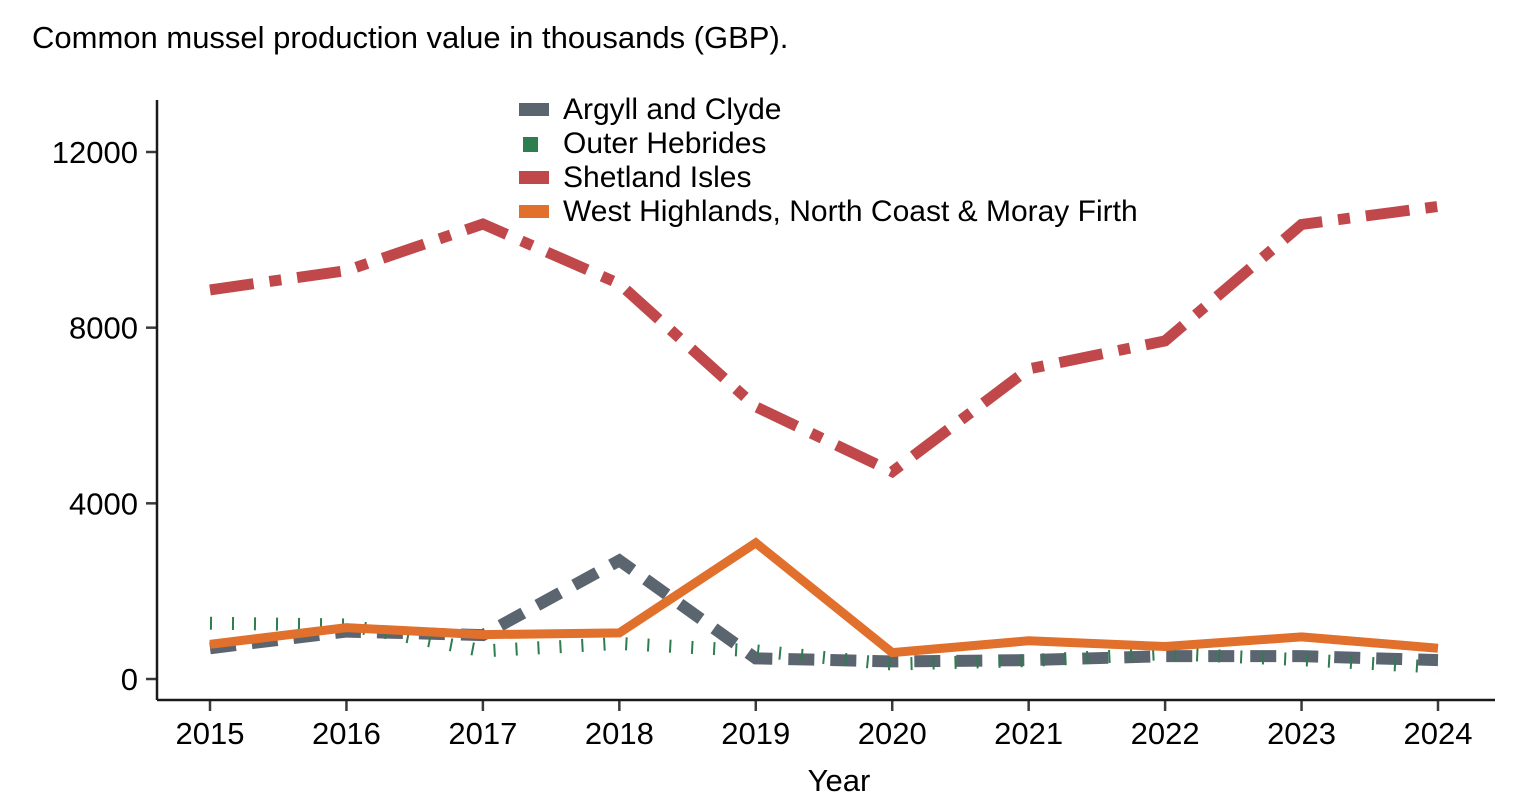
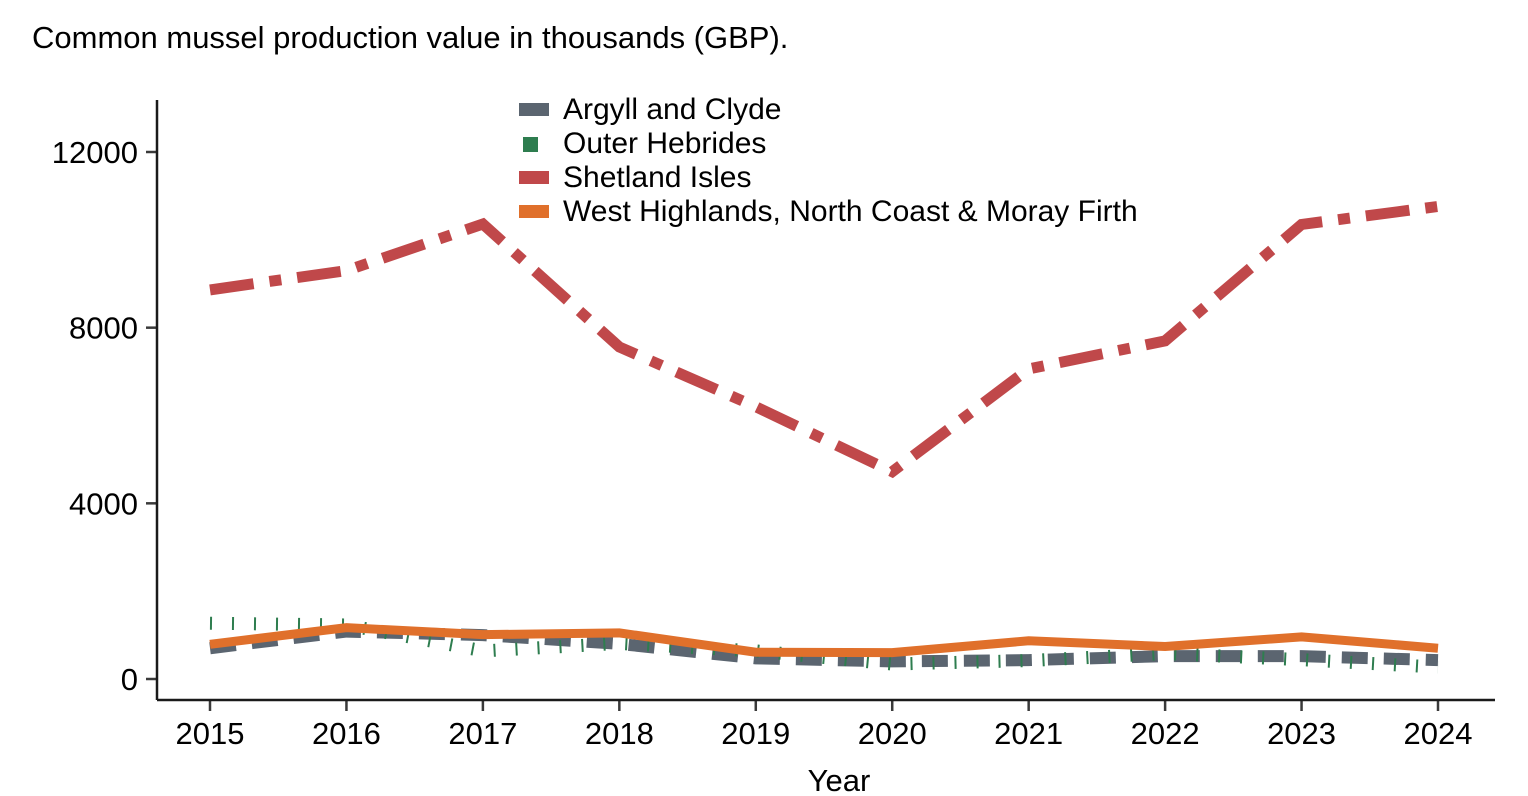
Argyll and Clyde/2018: 2700 -> 800
Shetland Isles/2018: 9000 -> 7600
West Highlands, North Coast & Moray Firth/2019: 3100 -> 600
